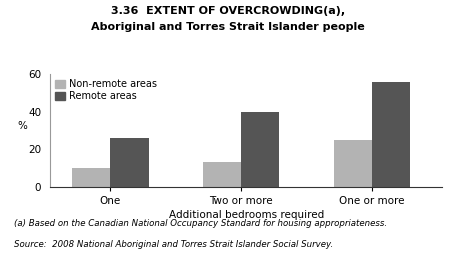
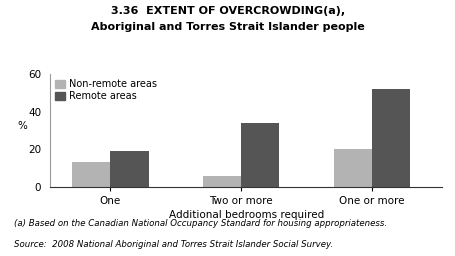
Non-remote areas/One: 10 -> 13
Remote areas/One: 26 -> 19
Non-remote areas/Two or more: 13 -> 6
Remote areas/Two or more: 40 -> 34
Non-remote areas/One or more: 25 -> 20
Remote areas/One or more: 56 -> 52
